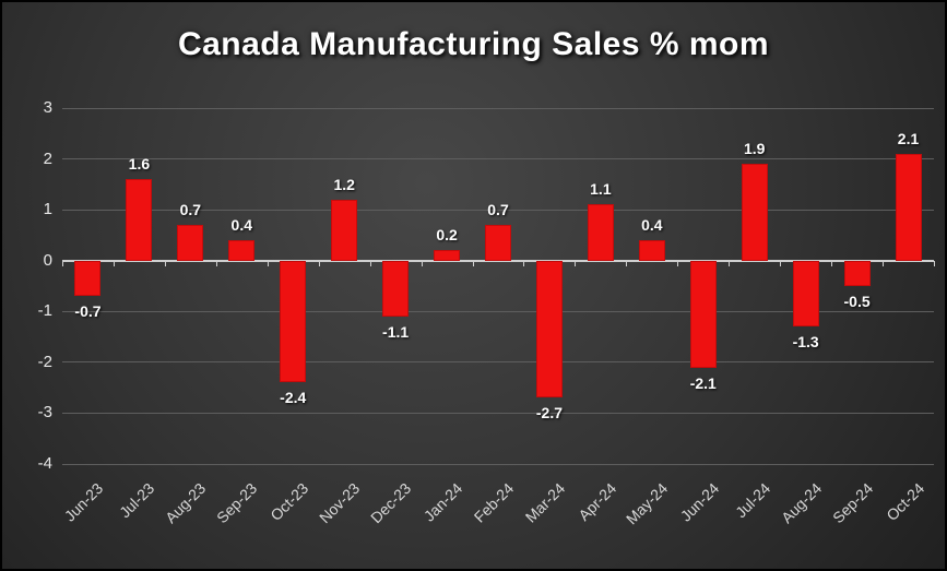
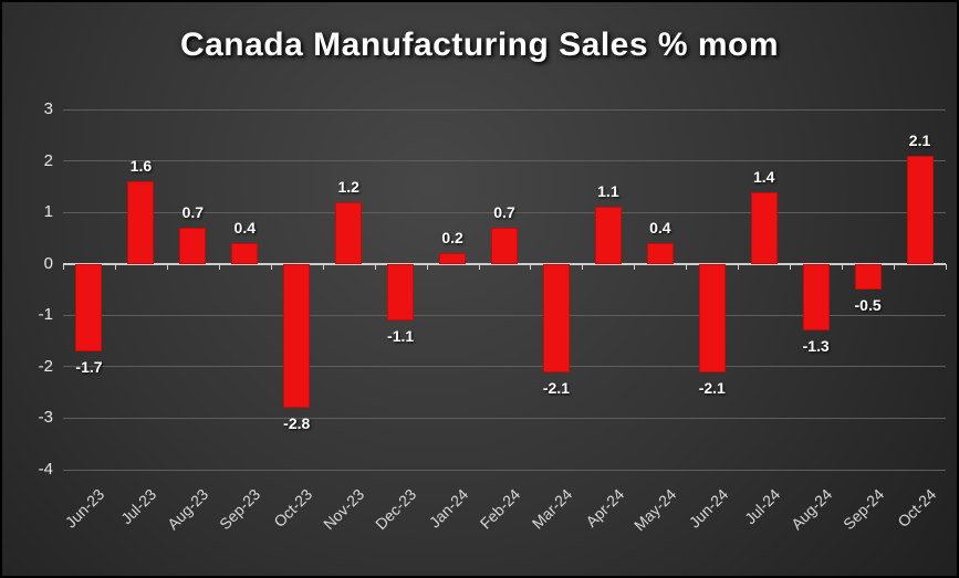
Jun-23: -0.7 -> -1.7
Oct-23: -2.4 -> -2.8
Mar-24: -2.7 -> -2.1
Jul-24: 1.9 -> 1.4
